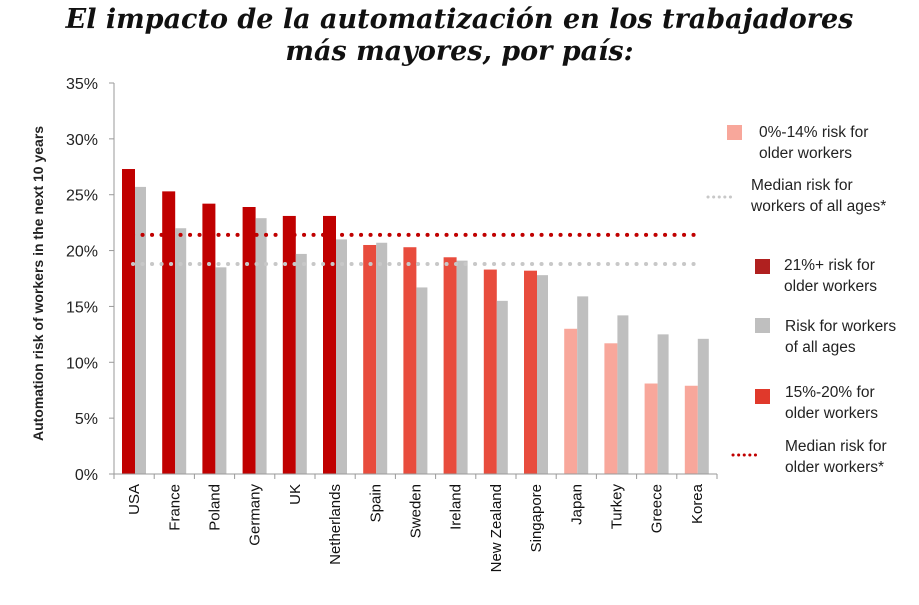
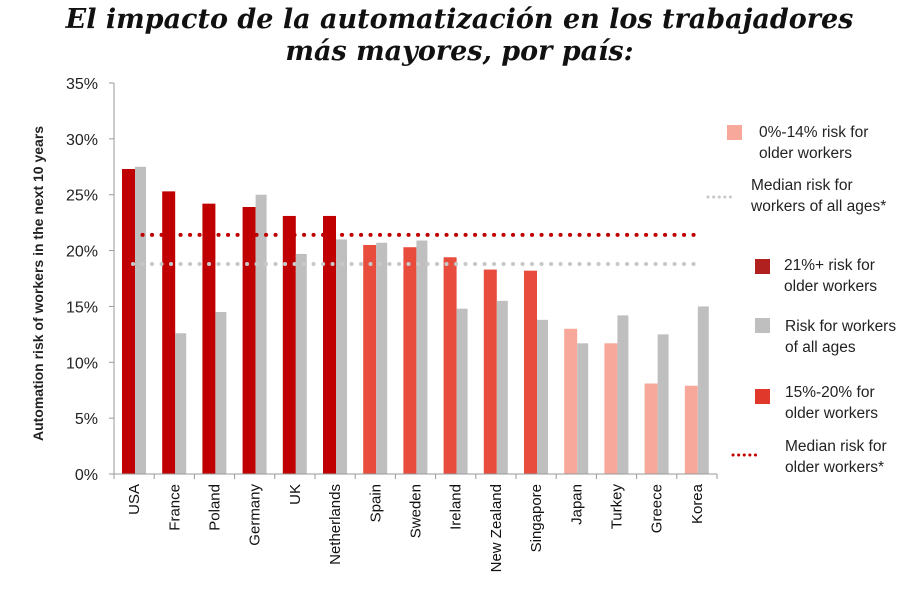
Risk for workers of all ages/USA: 25.7% -> 27.5%
Risk for workers of all ages/France: 22.0% -> 12.6%
Risk for workers of all ages/Poland: 18.5% -> 14.5%
Risk for workers of all ages/Germany: 22.9% -> 25.0%
Risk for workers of all ages/Sweden: 16.7% -> 20.9%
Risk for workers of all ages/Ireland: 19.1% -> 14.8%
Risk for workers of all ages/Singapore: 17.8% -> 13.8%
Risk for workers of all ages/Japan: 15.9% -> 11.7%
Risk for workers of all ages/Korea: 12.1% -> 15.0%
